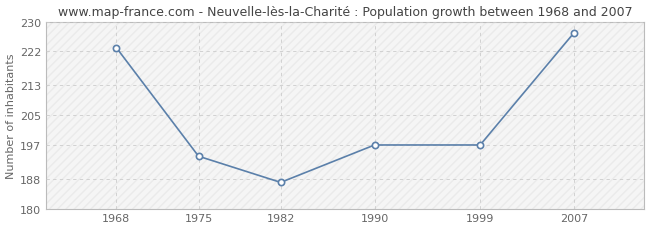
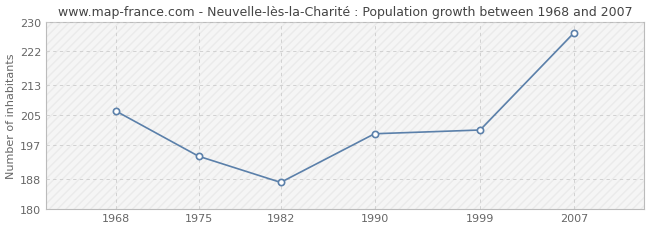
1968: 223 -> 206
1990: 197 -> 200
1999: 197 -> 201
